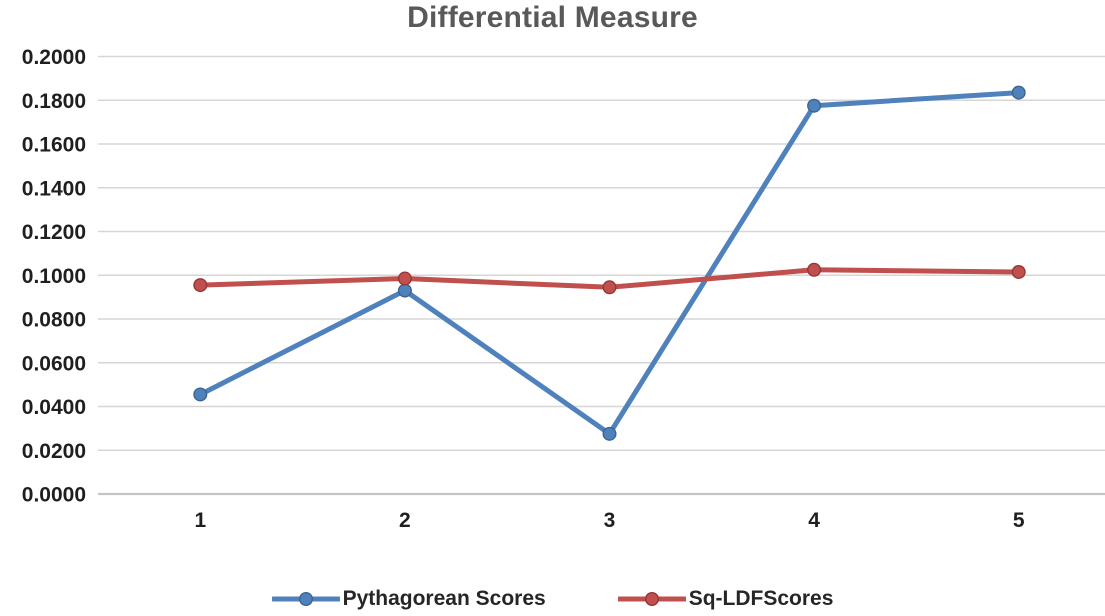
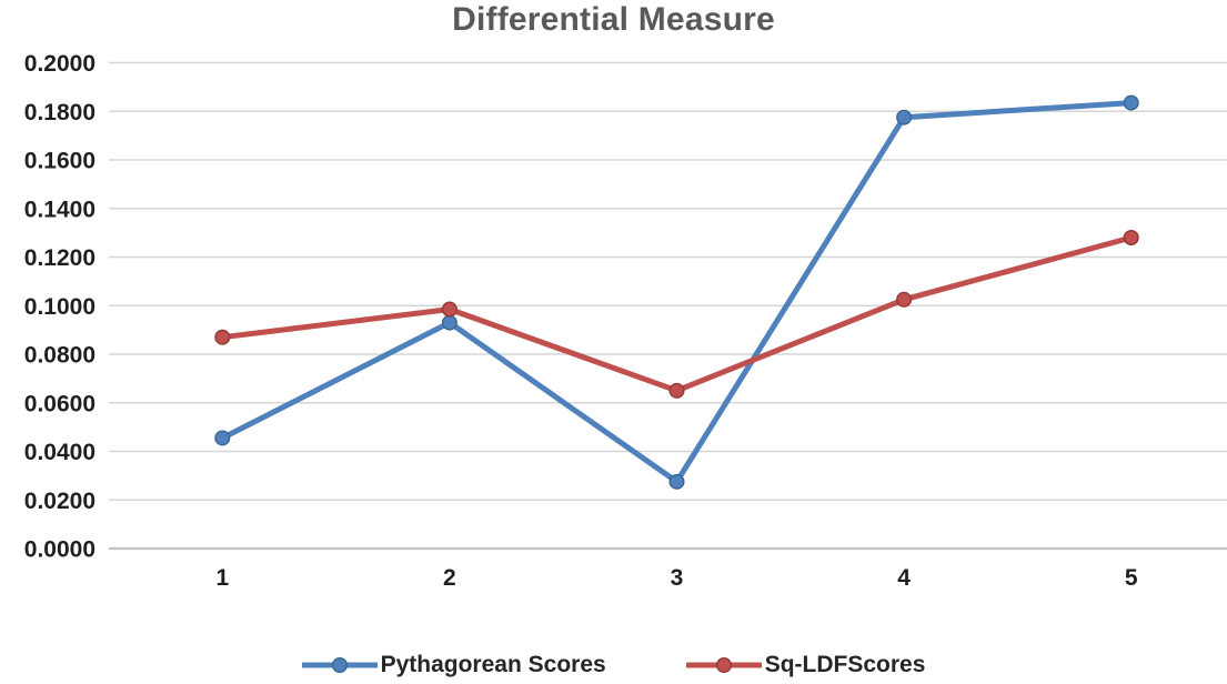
Sq-LDFScores/1: 0.096 -> 0.087
Sq-LDFScores/3: 0.095 -> 0.065
Sq-LDFScores/5: 0.102 -> 0.128
